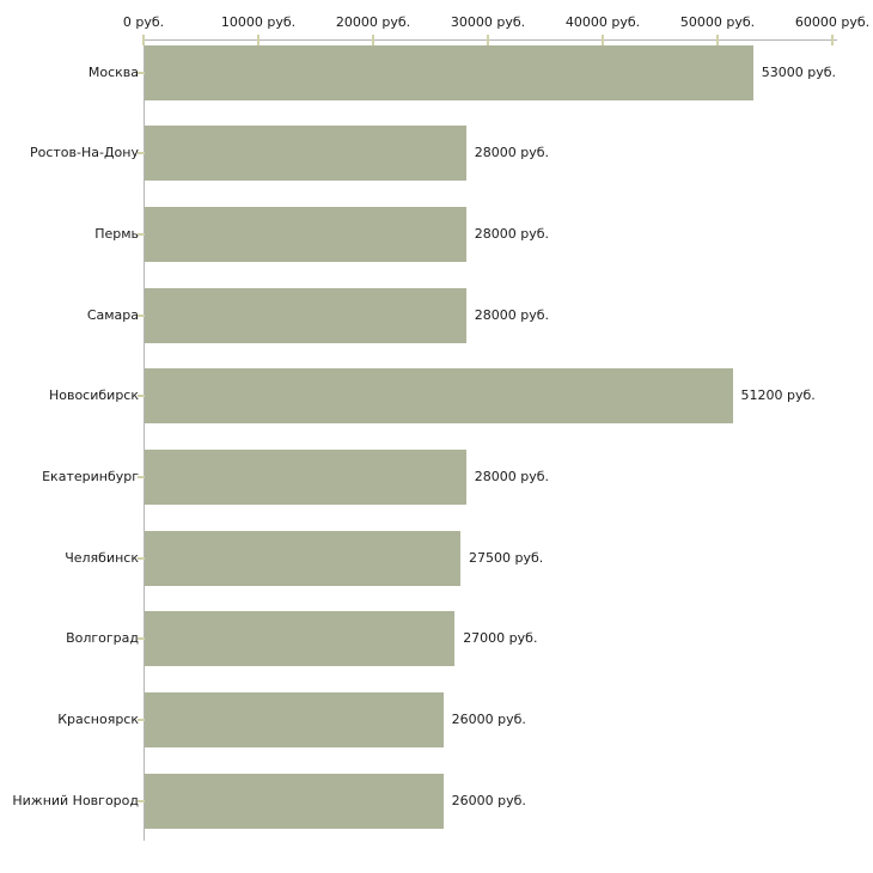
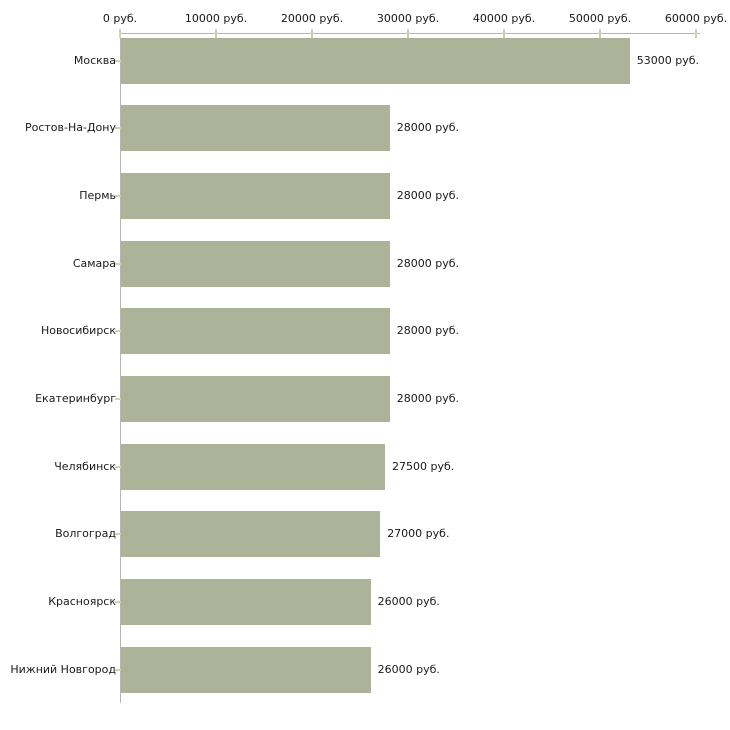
Новосибирск: 51200 -> 28000
